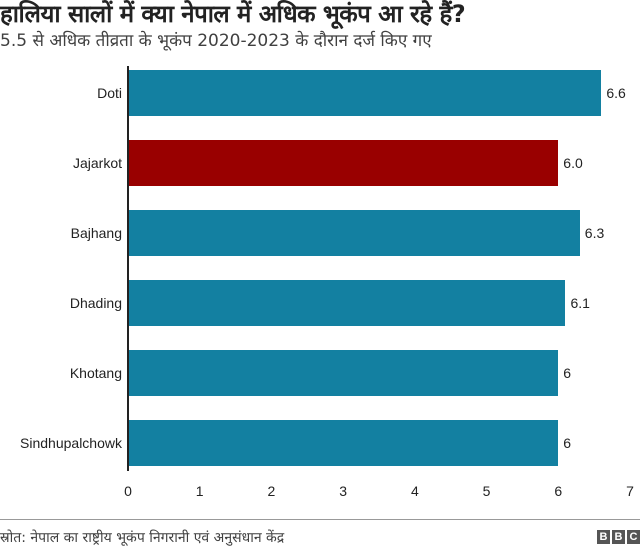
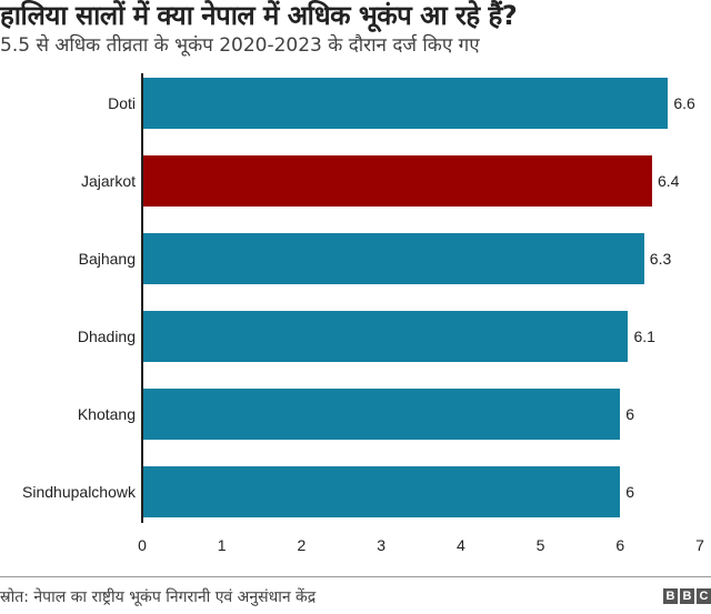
Jajarkot: 6.0 -> 6.4
